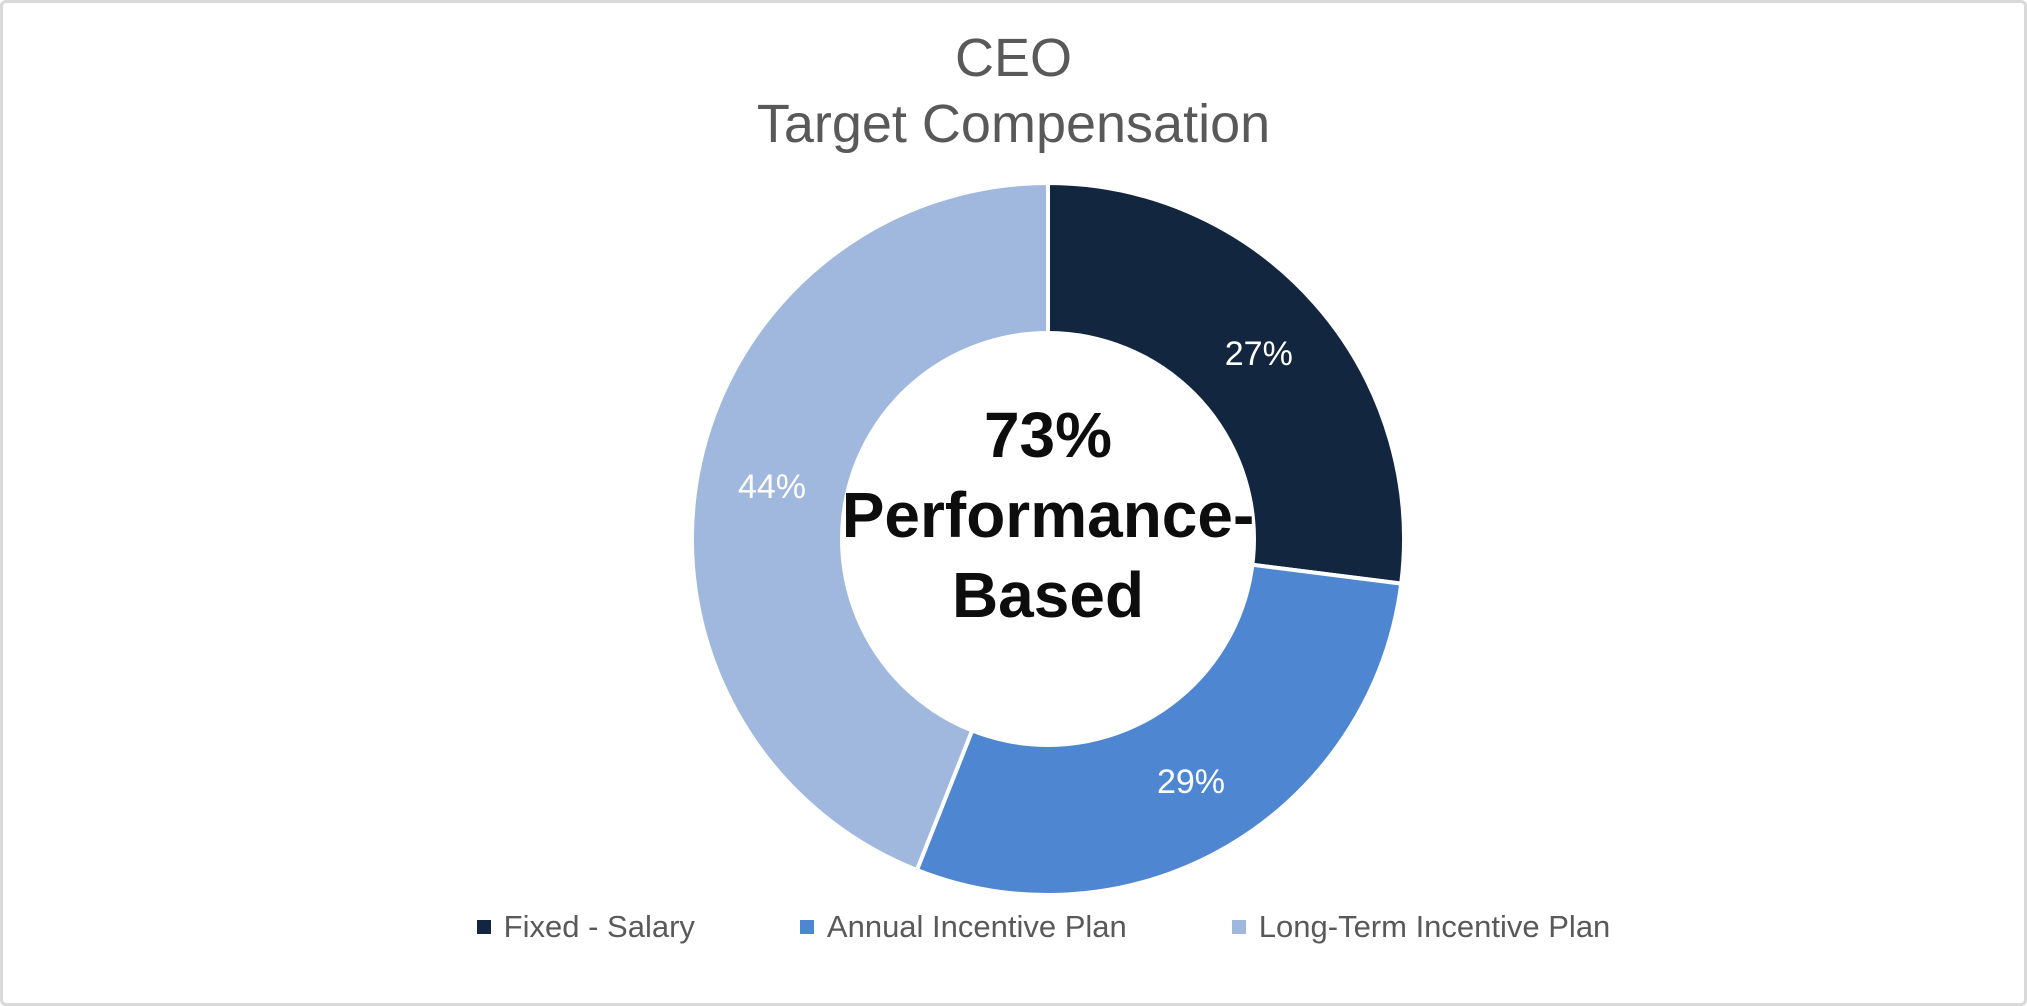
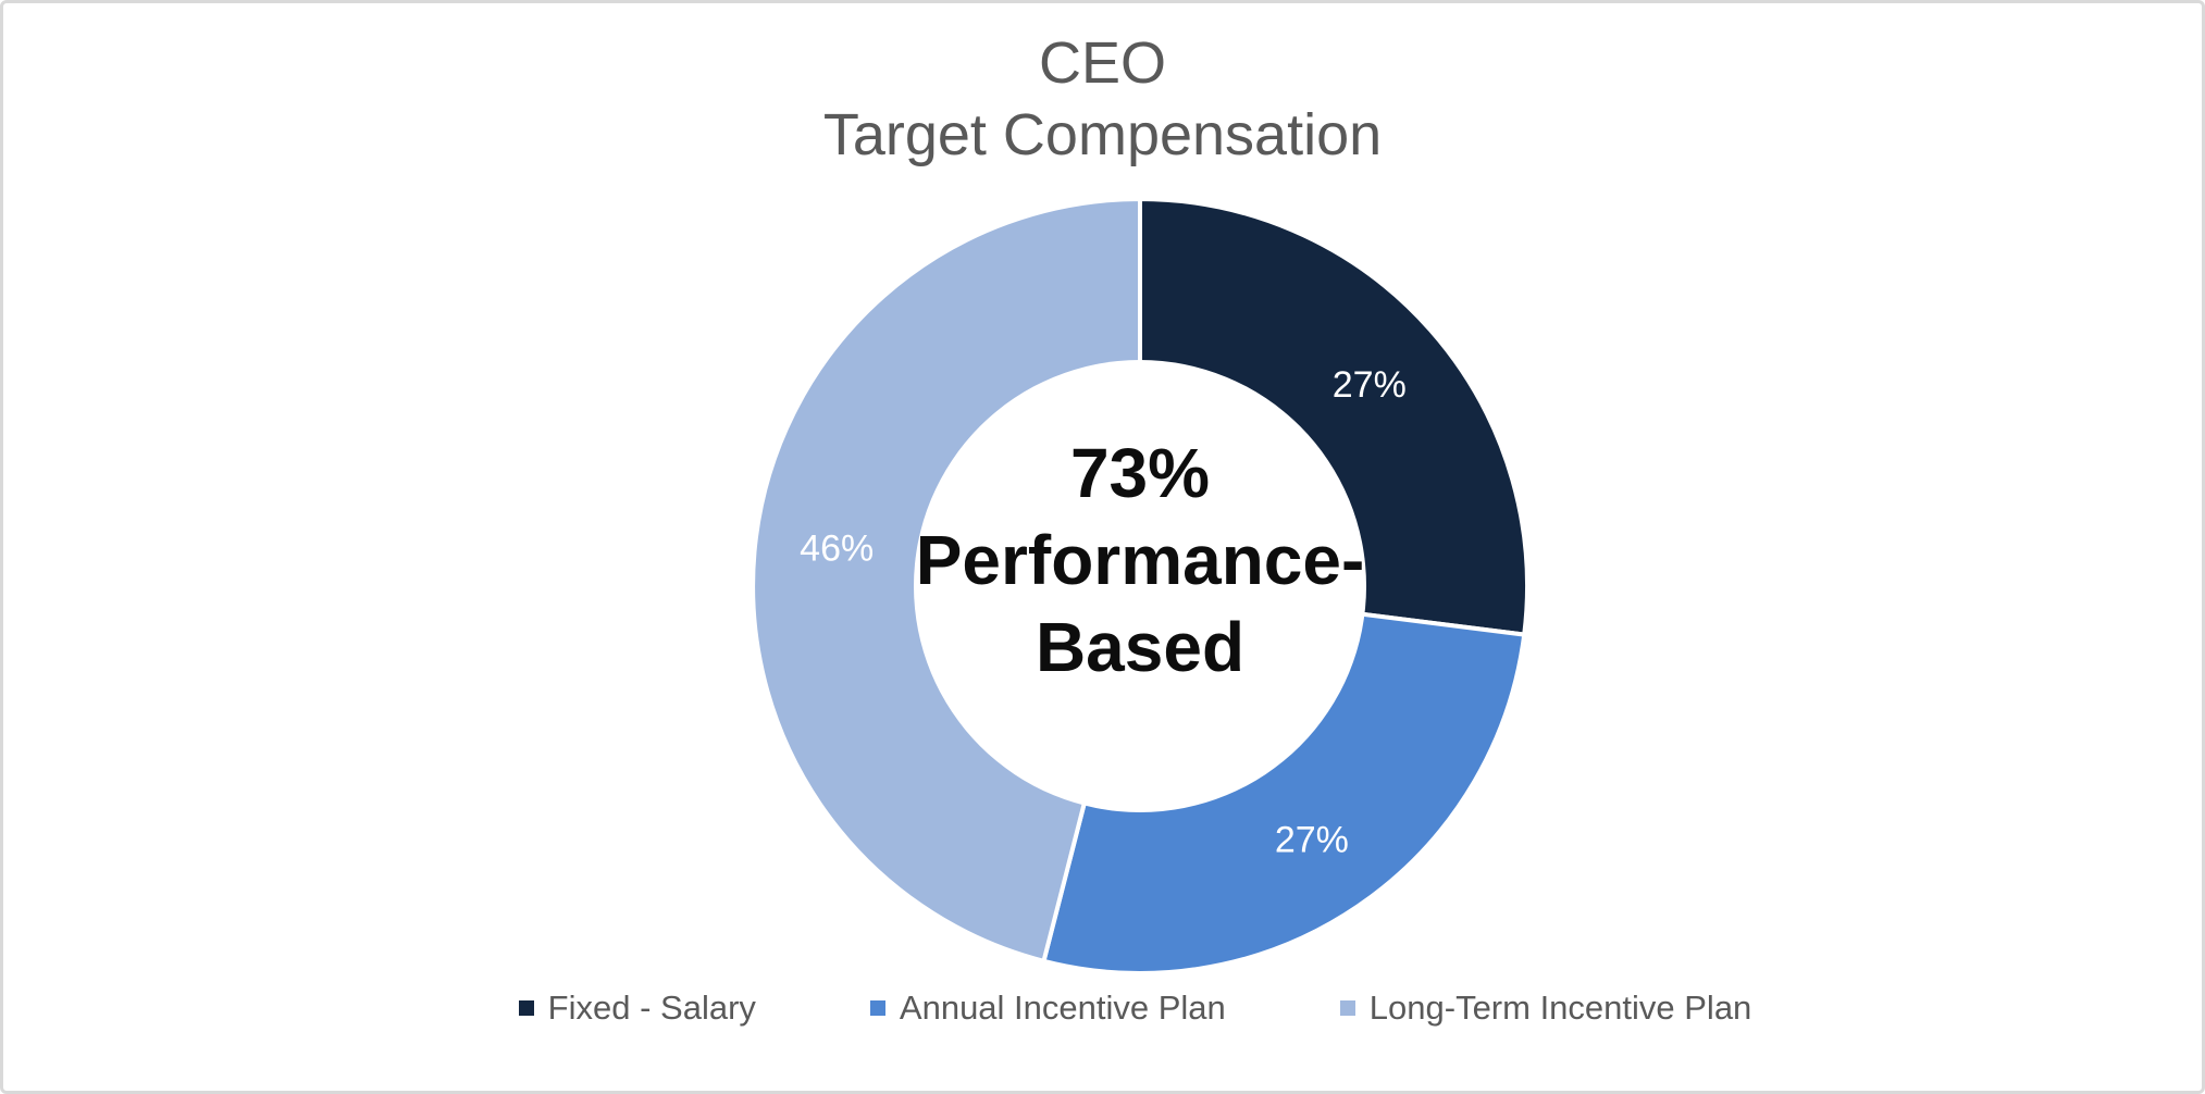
Annual Incentive Plan: 29% -> 27%
Long-Term Incentive Plan: 44% -> 46%
